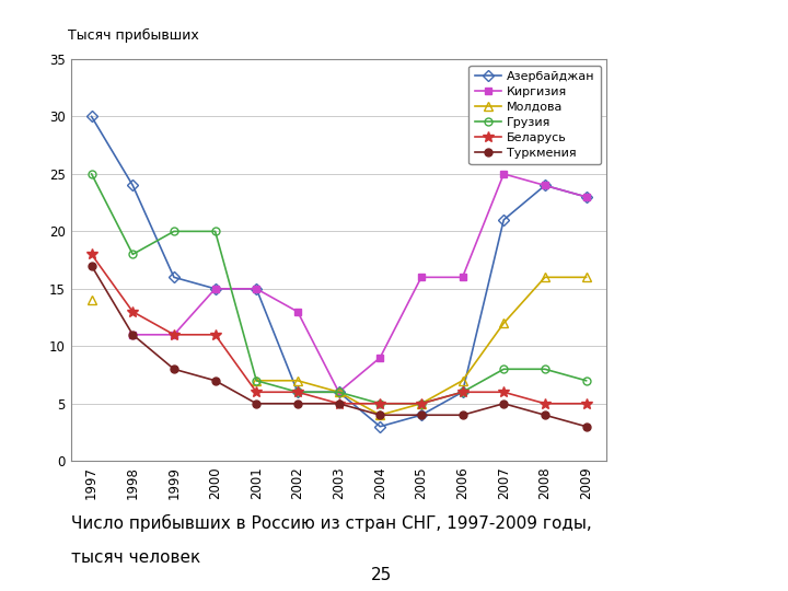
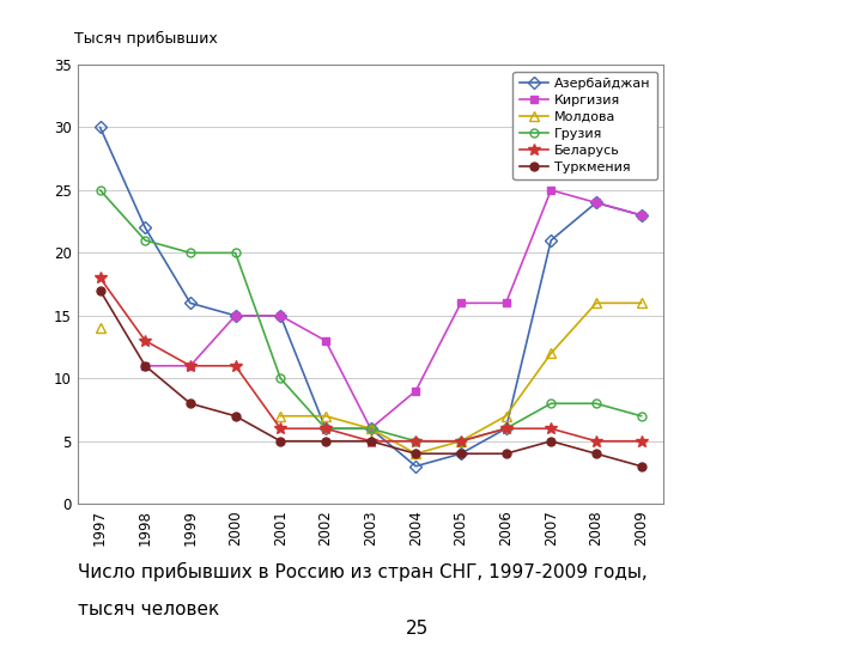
Азербайджан/1998: 24 -> 22
Грузия/1998: 18 -> 21
Грузия/2001: 7 -> 10
